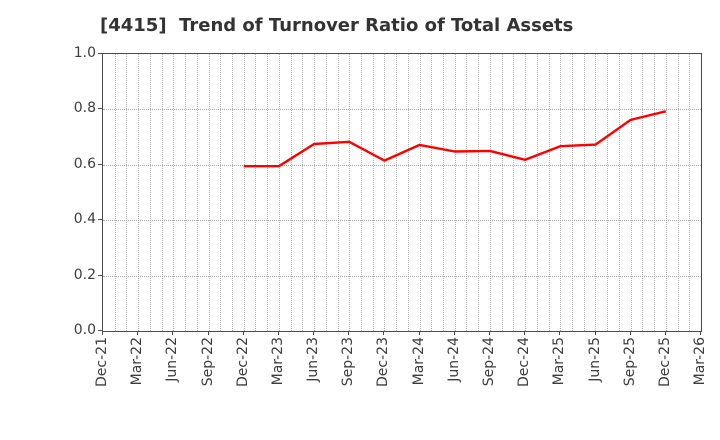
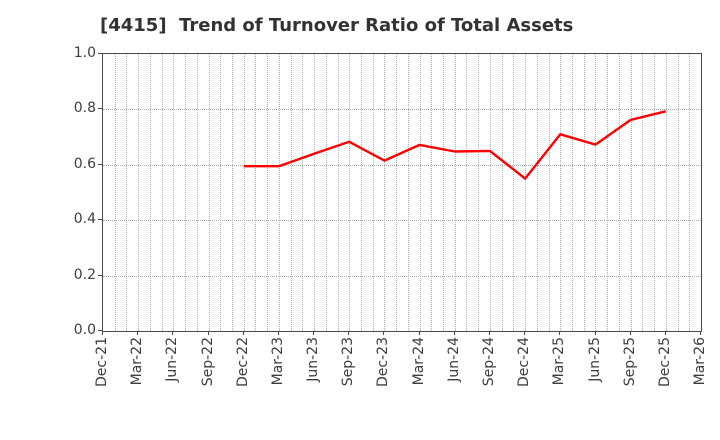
Jun-23: 0.68 -> 0.64
Dec-24: 0.62 -> 0.55
Mar-25: 0.67 -> 0.71
